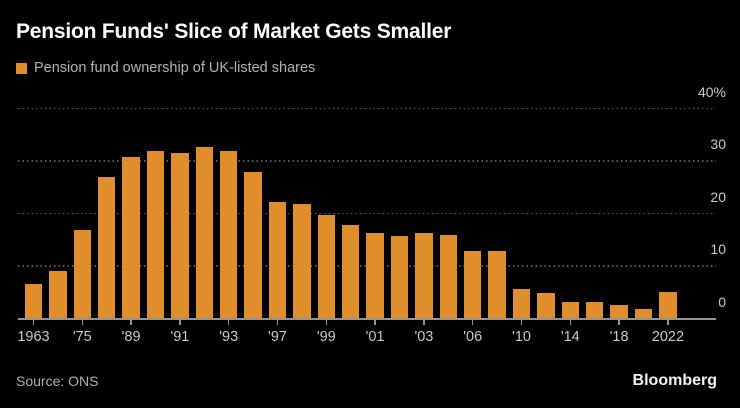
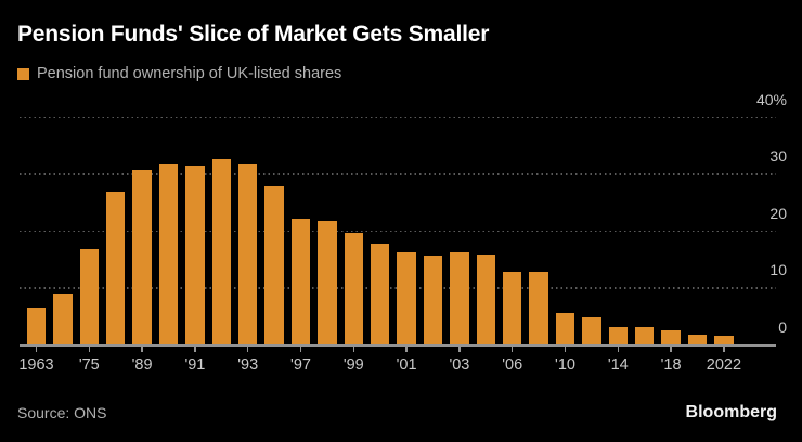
2022: 5% -> 2%
